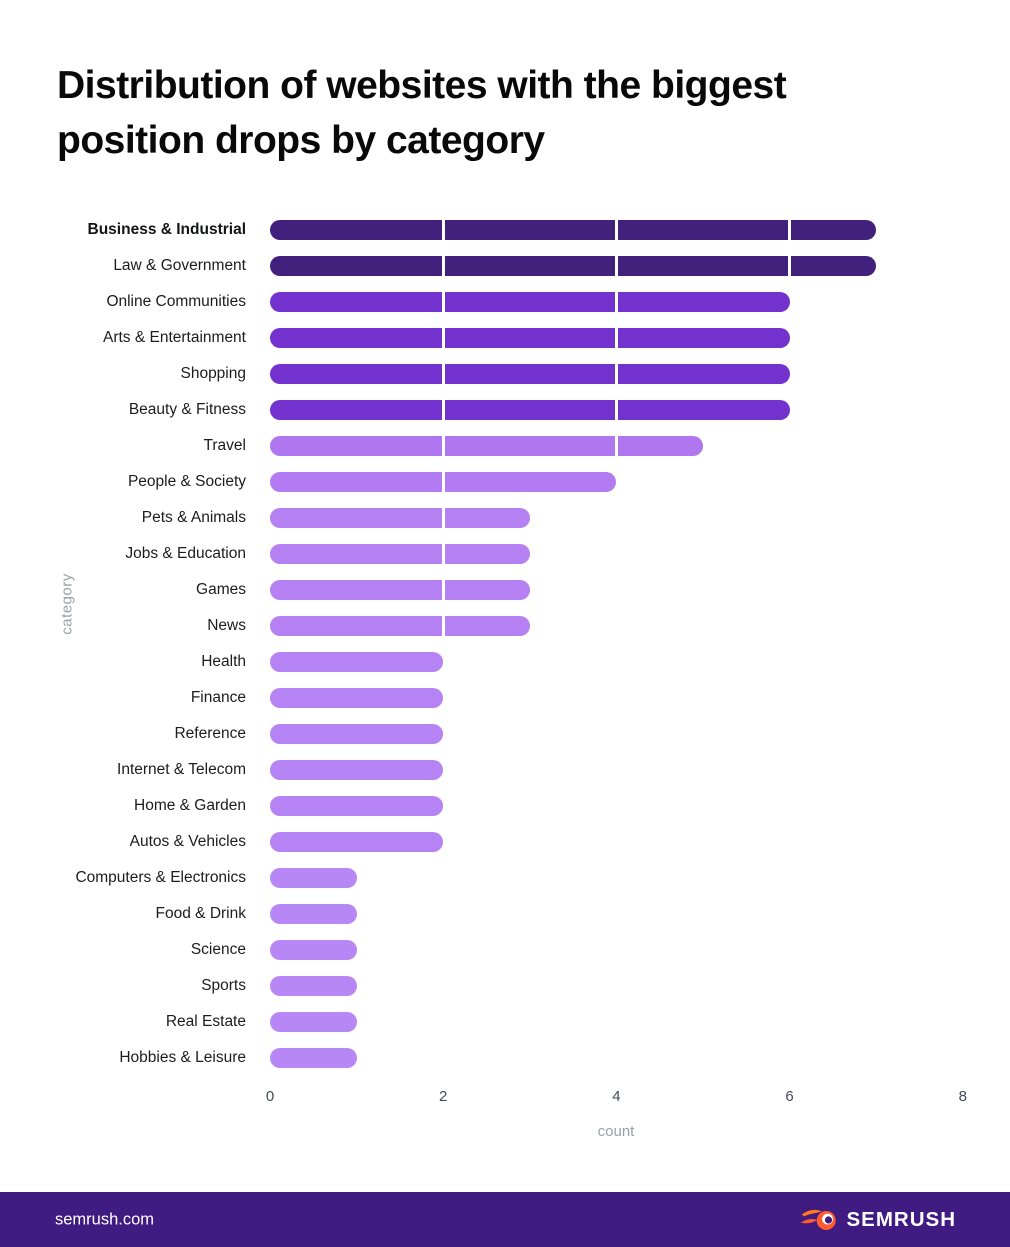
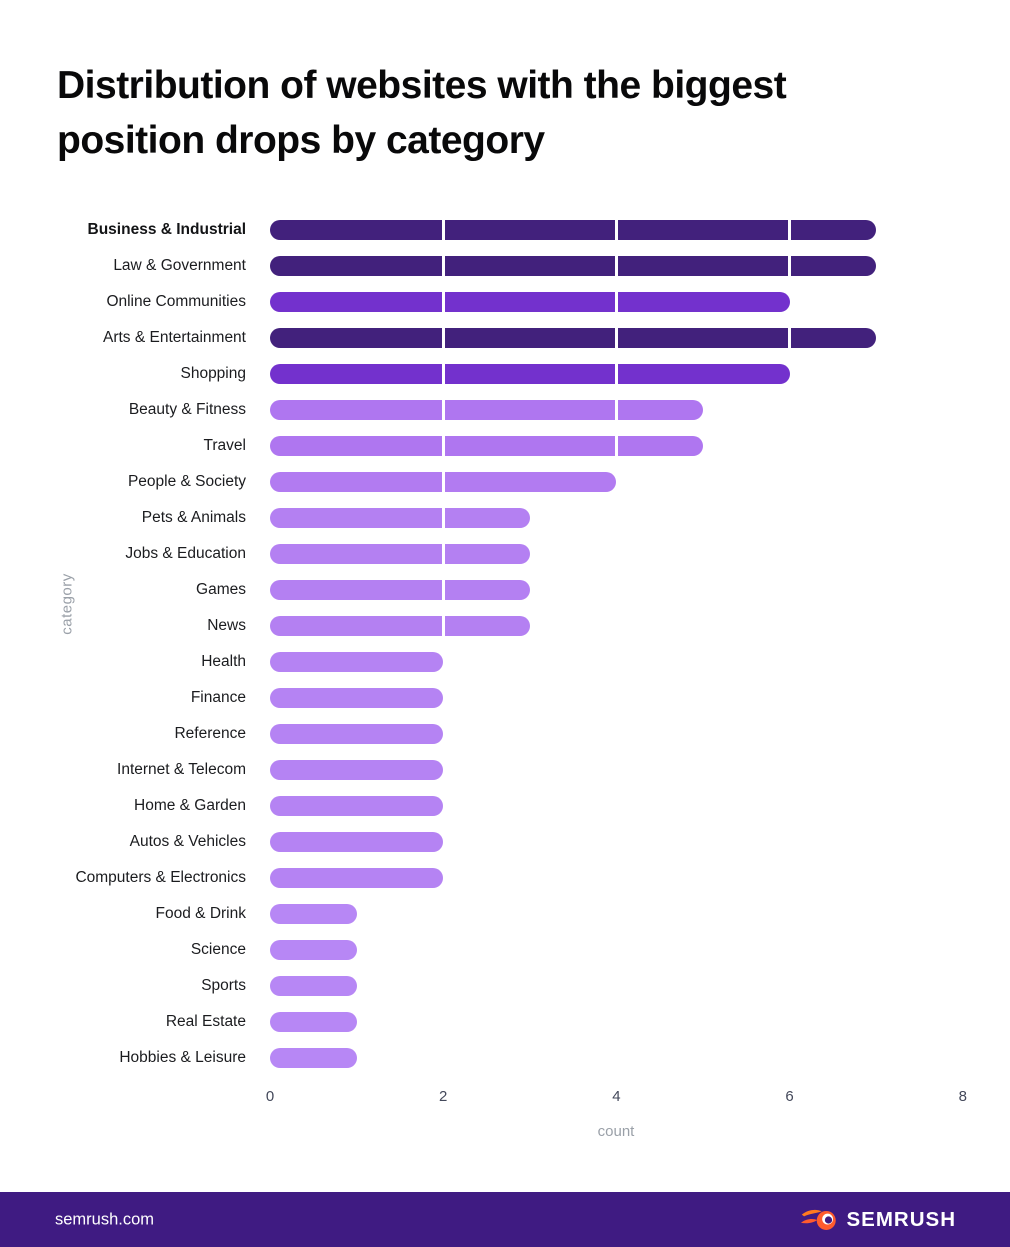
Arts & Entertainment: 6 -> 7
Beauty & Fitness: 6 -> 5
Computers & Electronics: 1 -> 2
